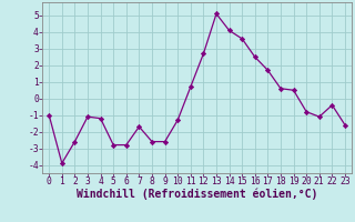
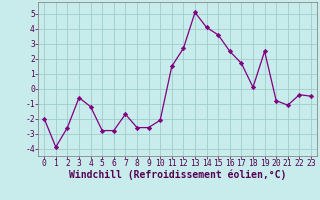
0: -1.0 -> -2.0
3: -1.1 -> -0.6
10: -1.3 -> -2.1
11: 0.7 -> 1.5
18: 0.6 -> 0.1
19: 0.5 -> 2.5
23: -1.6 -> -0.5
